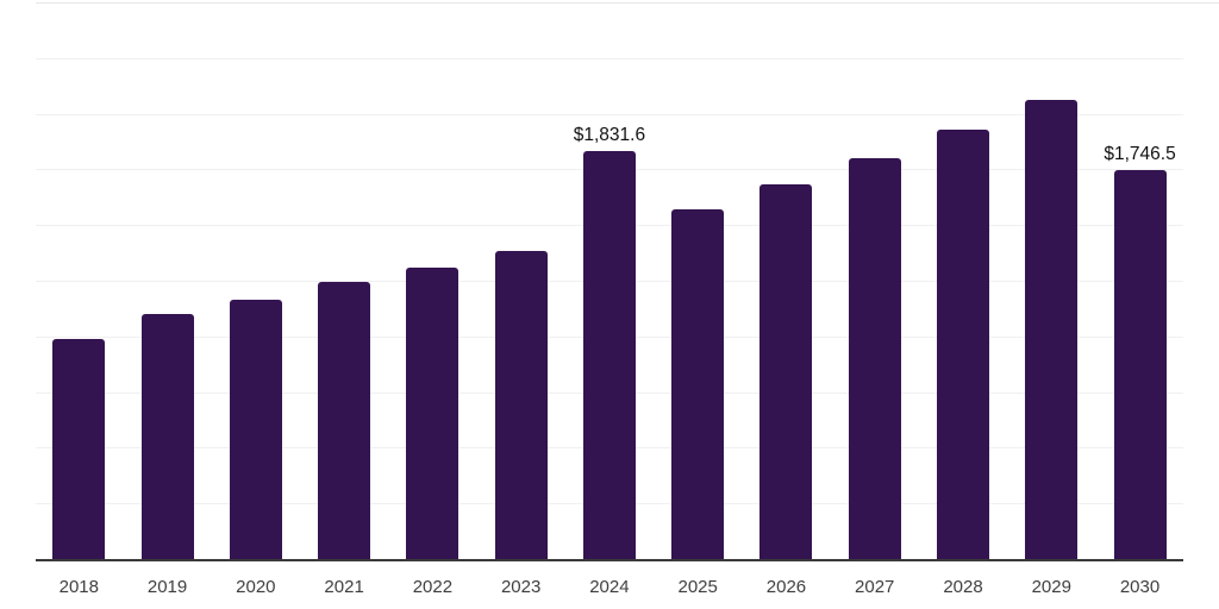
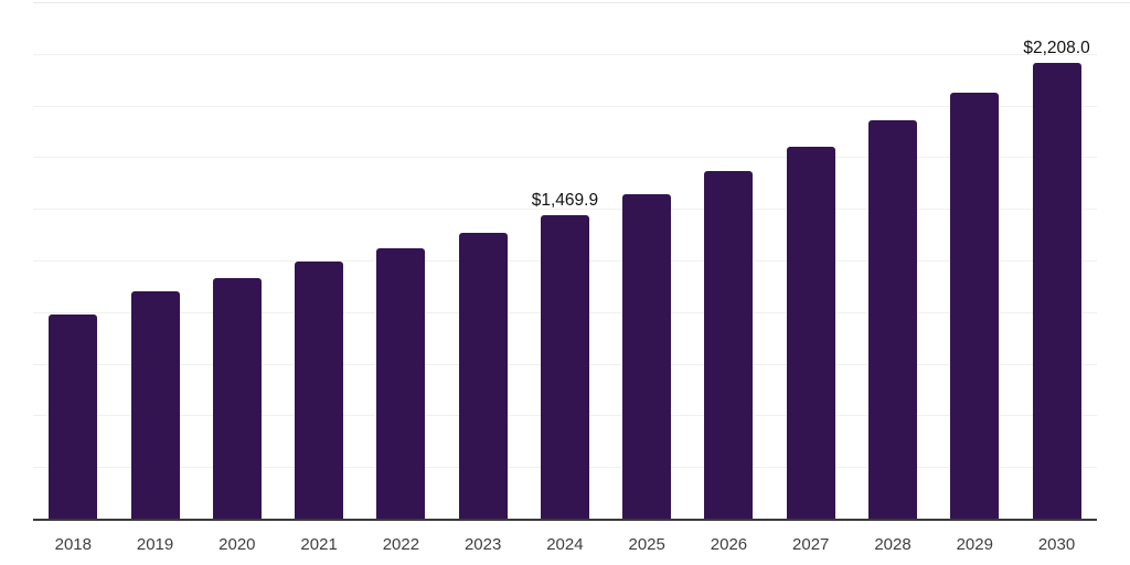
2024: $1,831.6 -> $1,469.9
2030: $1,746.5 -> $2,208.0
